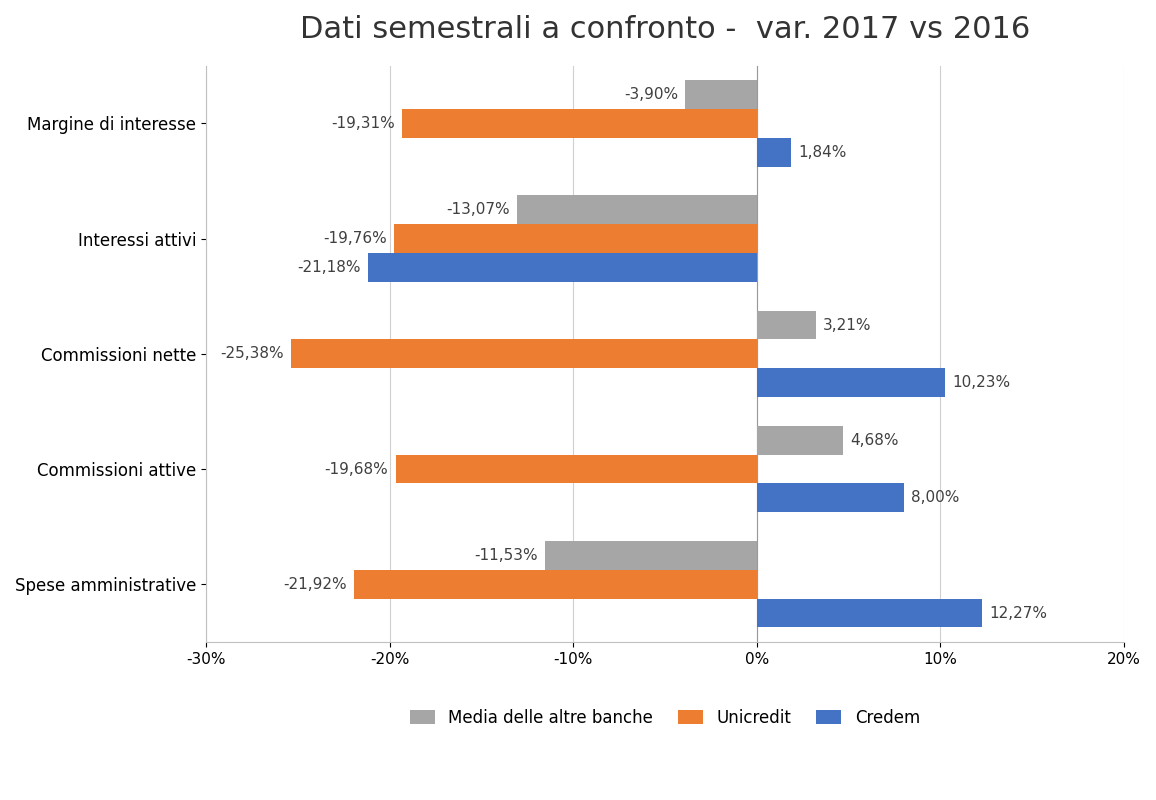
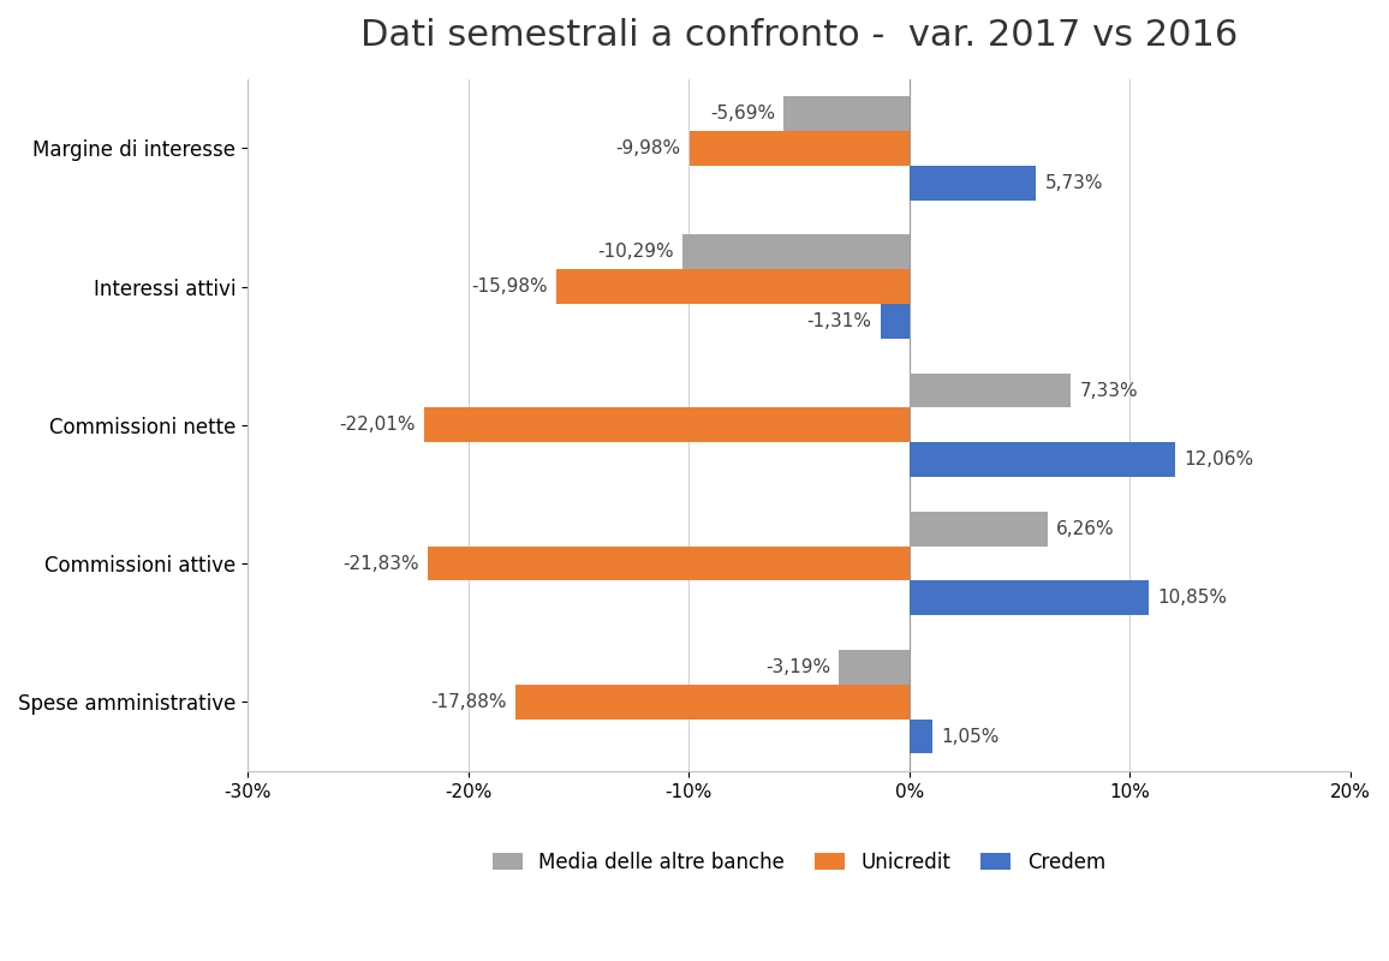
Media delle altre banche/Margine di interesse: -3,90% -> -5,69%
Unicredit/Margine di interesse: -19,31% -> -9,98%
Credem/Margine di interesse: 1,84% -> 5,73%
Media delle altre banche/Interessi attivi: -13,07% -> -10,29%
Unicredit/Interessi attivi: -19,76% -> -15,98%
Credem/Interessi attivi: -21,18% -> -1,31%
Media delle altre banche/Commissioni nette: 3,21% -> 7,33%
Unicredit/Commissioni nette: -25,38% -> -22,01%
Credem/Commissioni nette: 10,23% -> 12,06%
Media delle altre banche/Commissioni attive: 4,68% -> 6,26%
Unicredit/Commissioni attive: -19,68% -> -21,83%
Credem/Commissioni attive: 8,00% -> 10,85%
Media delle altre banche/Spese amministrative: -11,53% -> -3,19%
Unicredit/Spese amministrative: -21,92% -> -17,88%
Credem/Spese amministrative: 12,27% -> 1,05%
